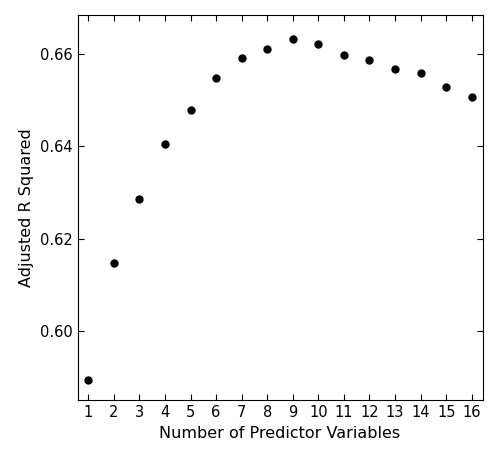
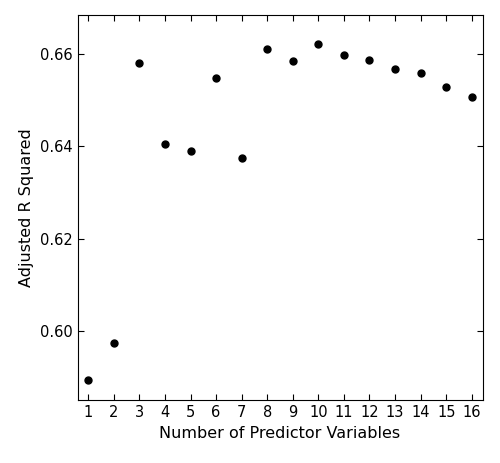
2: 0.6148 -> 0.5975
3: 0.6287 -> 0.6580
5: 0.6478 -> 0.6390
7: 0.6592 -> 0.6375
9: 0.6632 -> 0.6585
